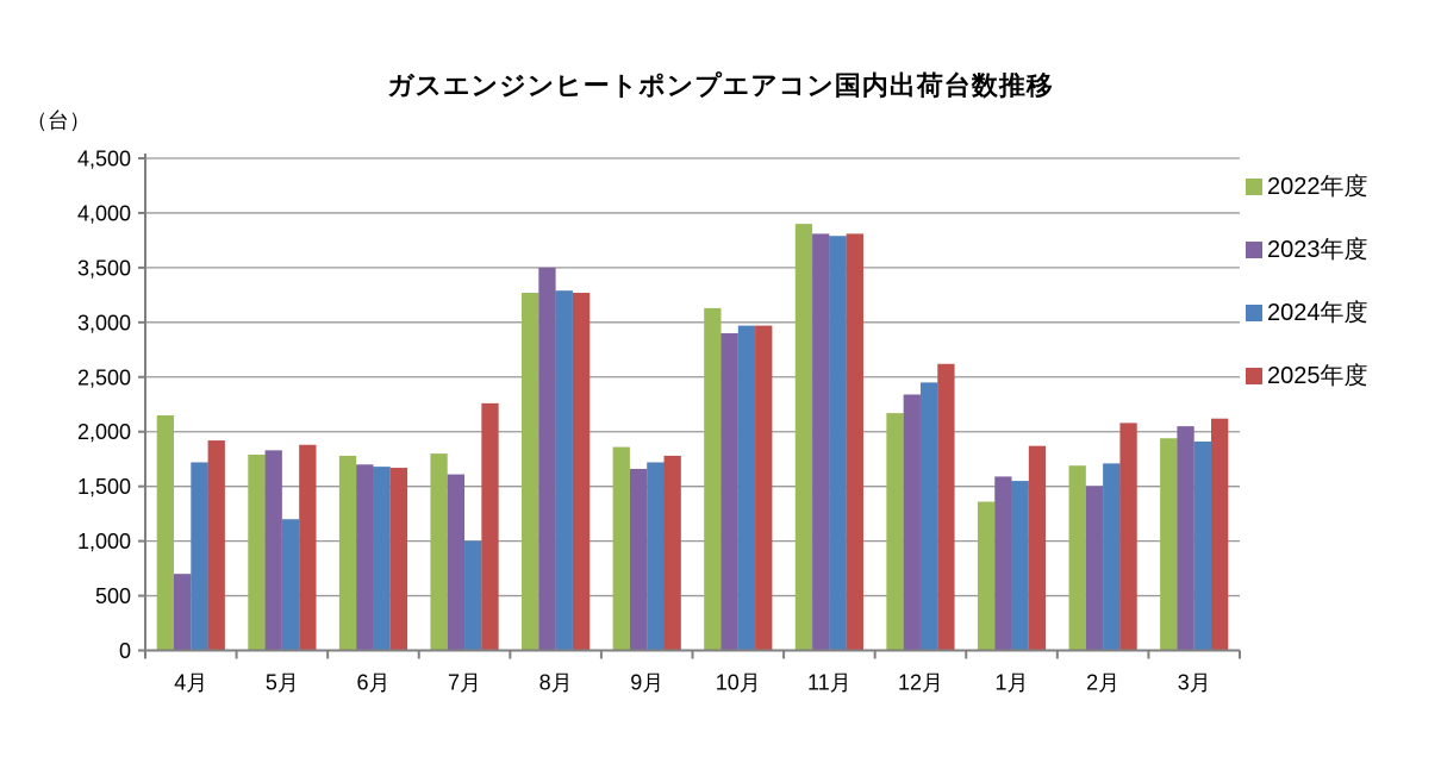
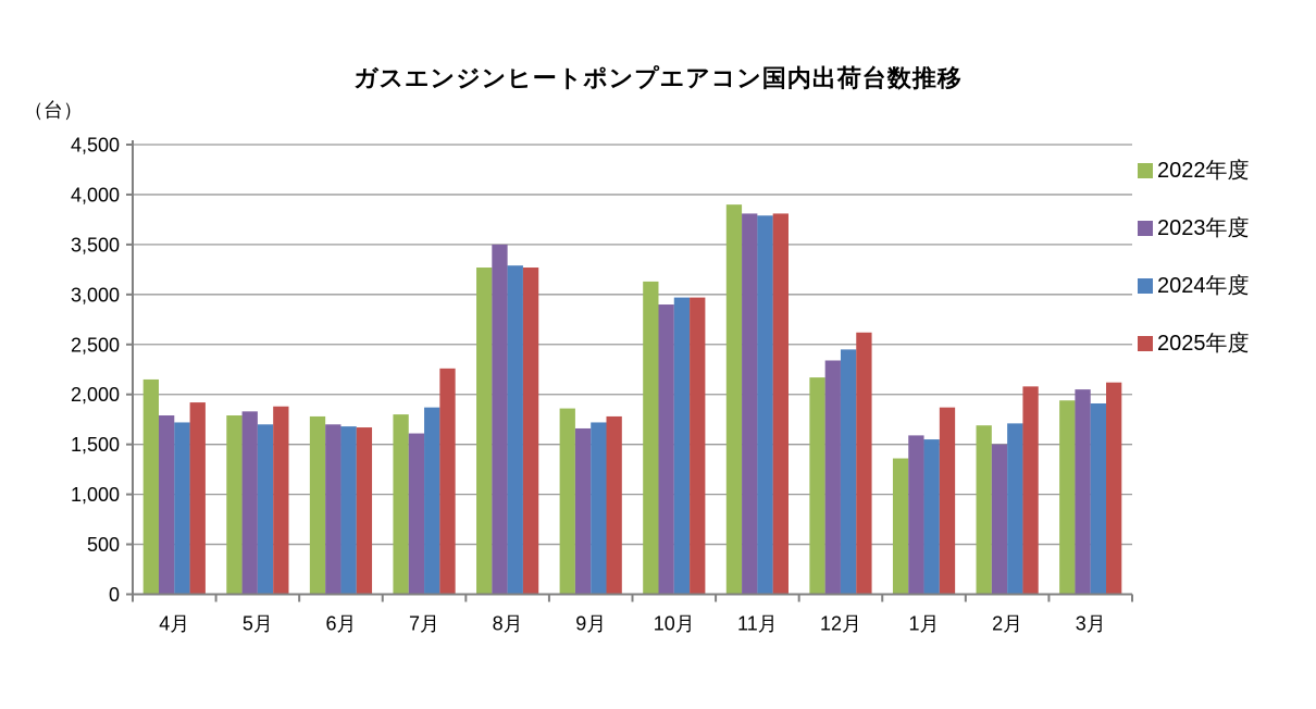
2023年度/4月: 700 -> 1800
2024年度/5月: 1200 -> 1700
2024年度/7月: 1000 -> 1900
